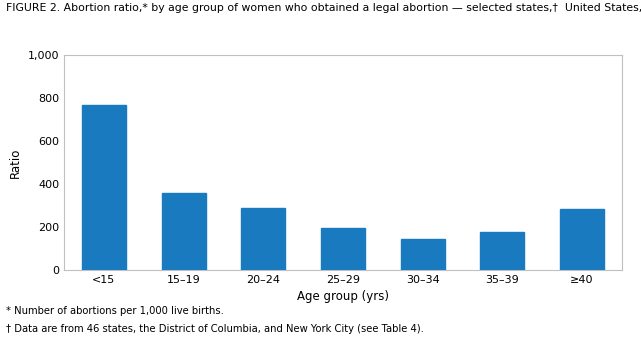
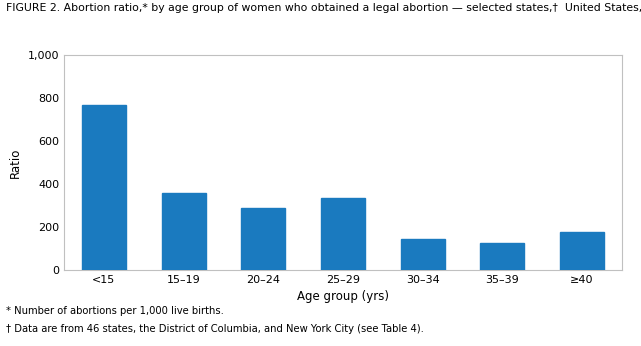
25–29: 195 -> 335
35–39: 175 -> 125
≥40: 285 -> 175
